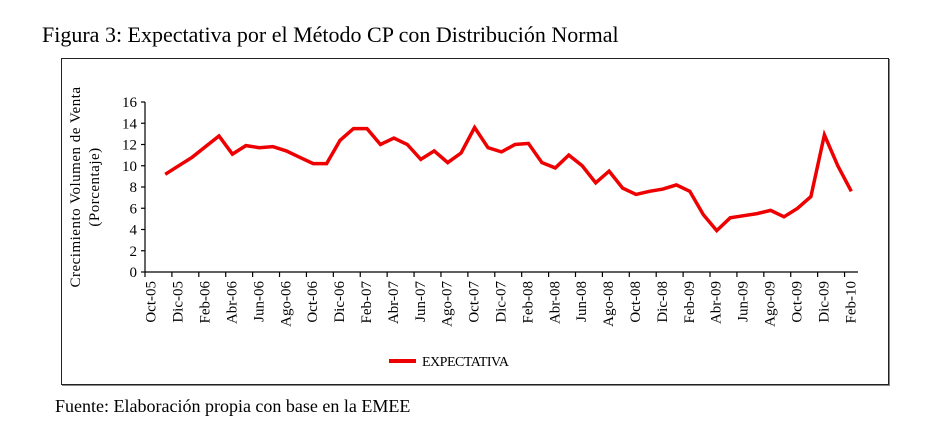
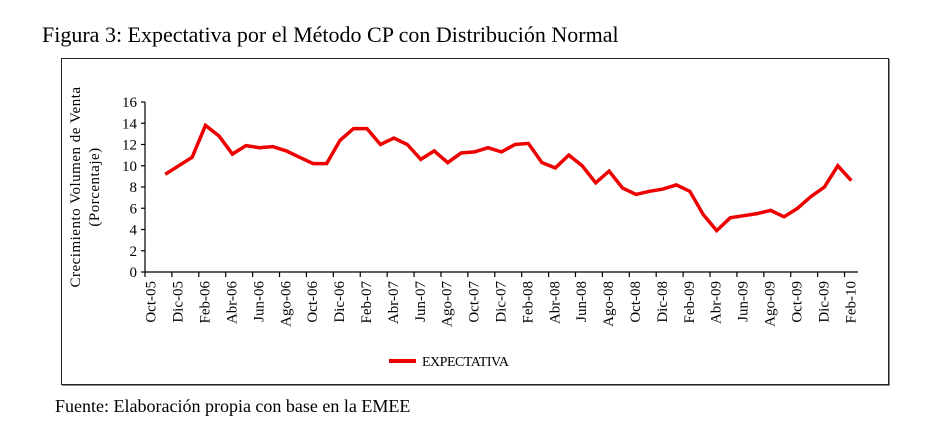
Feb-06: 11.8 -> 13.8
Oct-07: 13.6 -> 11.3
Dic-09: 12.9 -> 8.0
Feb-10: 7.6 -> 8.6
